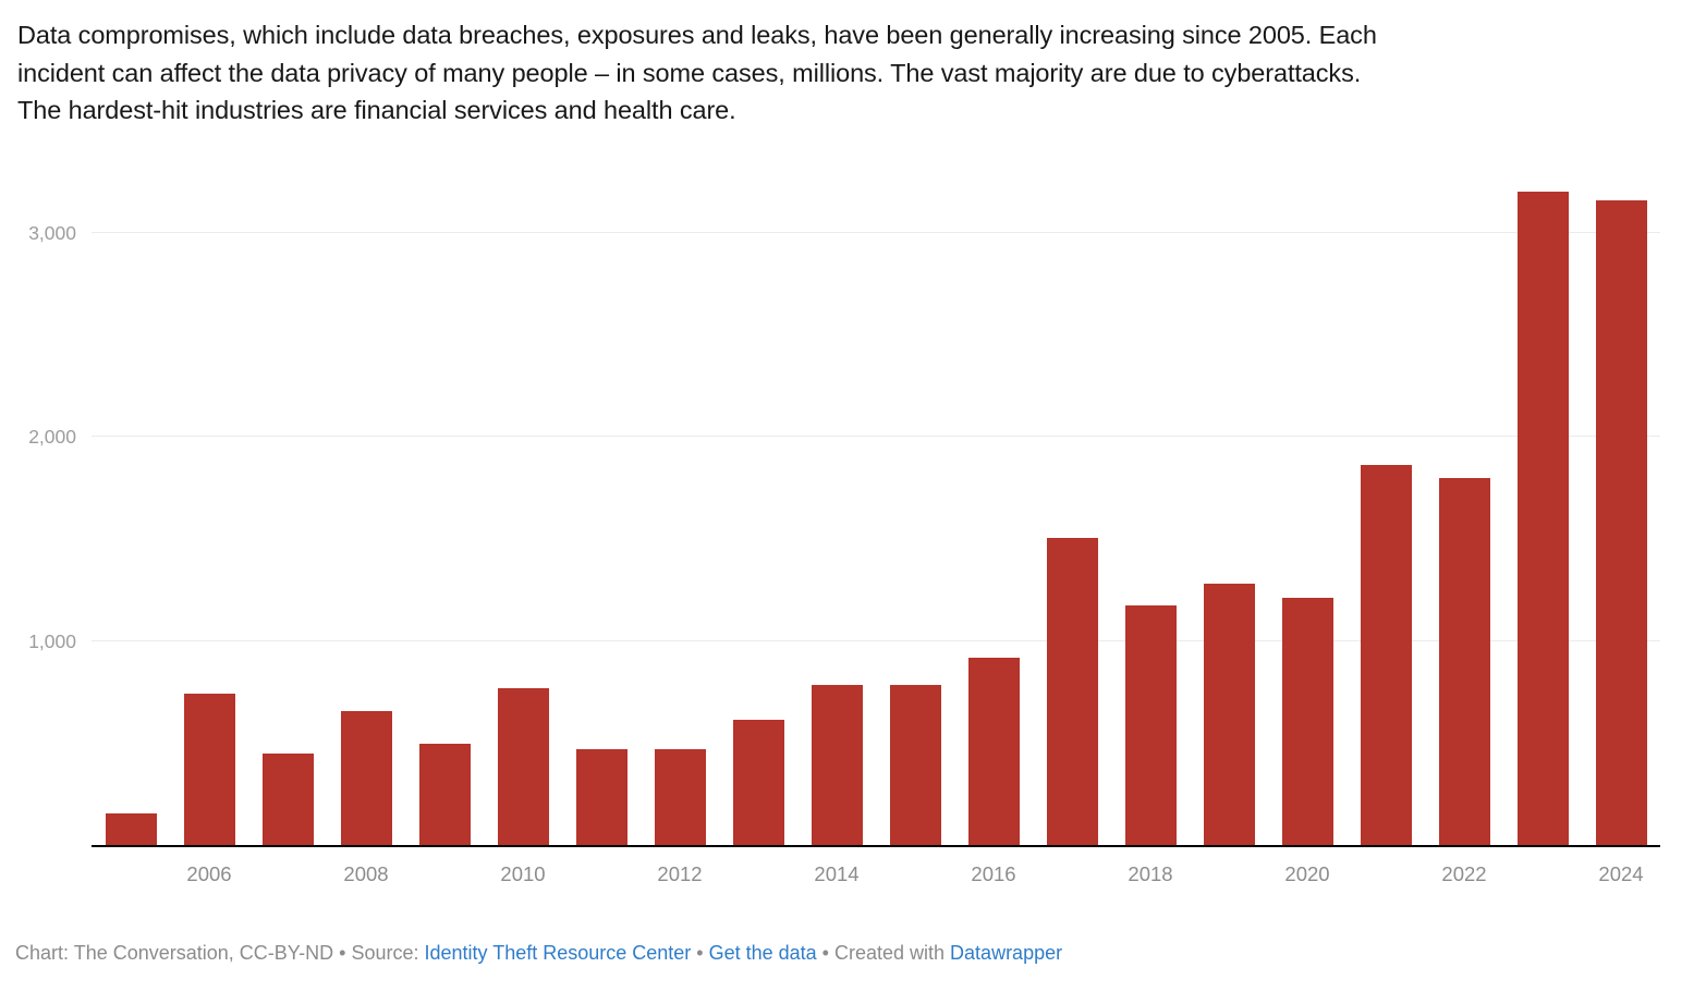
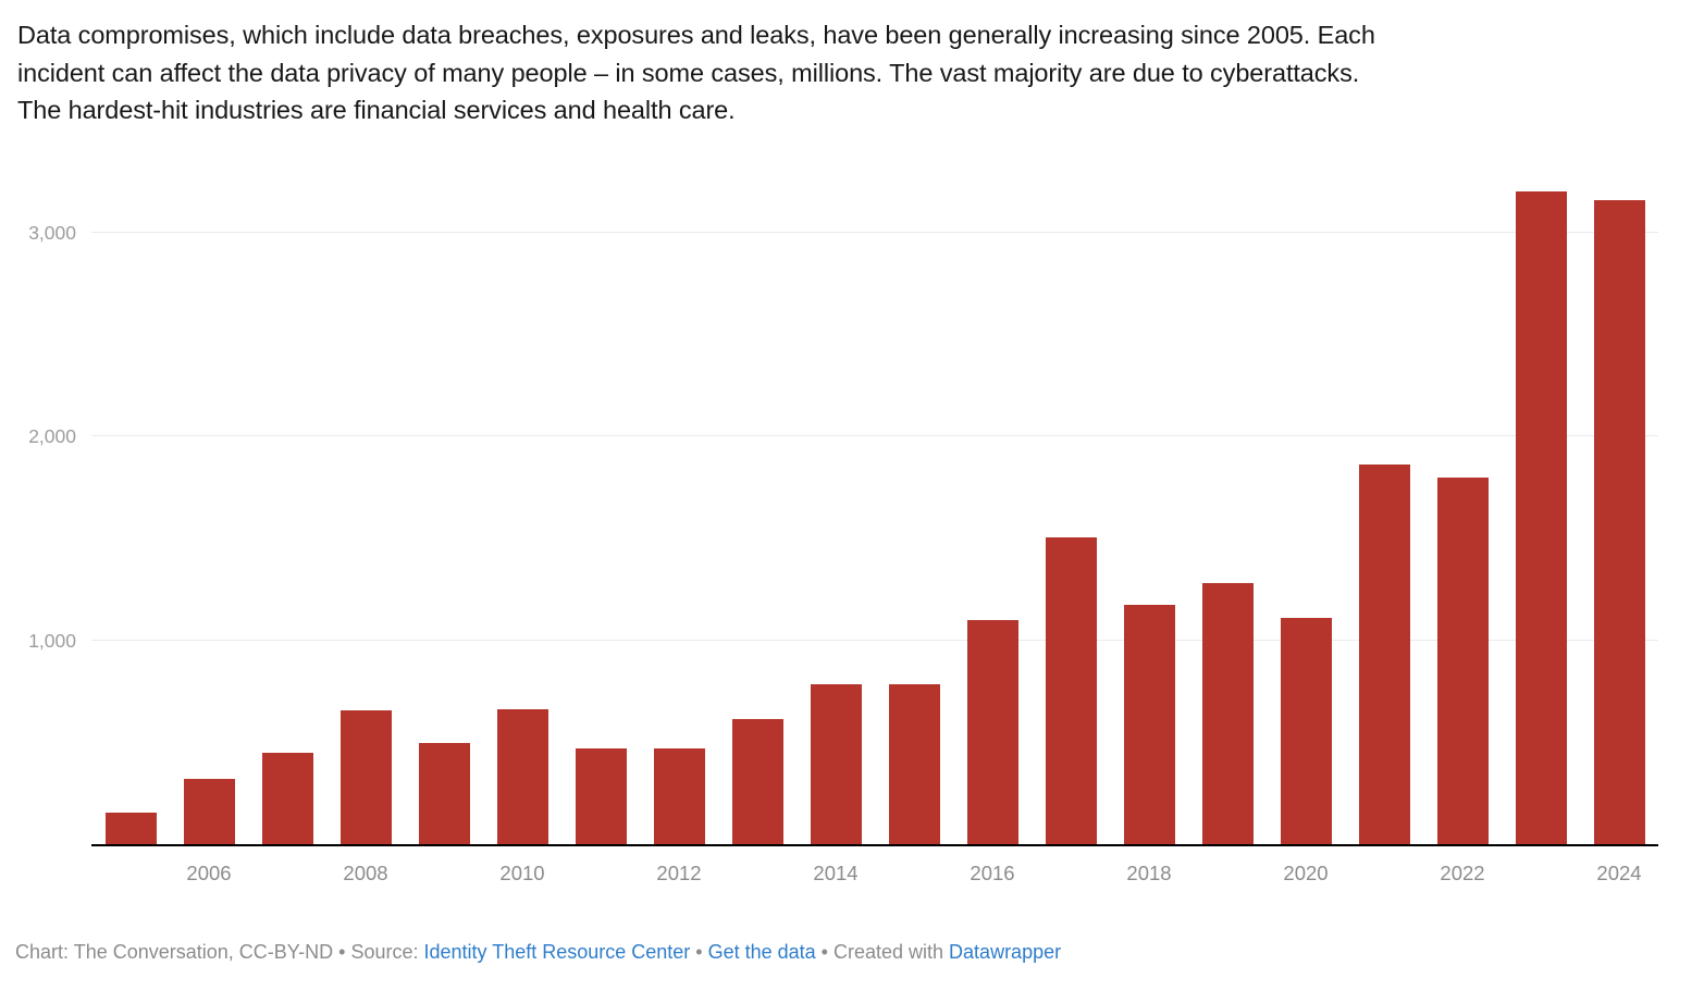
2006: 740 -> 320
2010: 770 -> 660
2016: 920 -> 1100
2020: 1210 -> 1110
